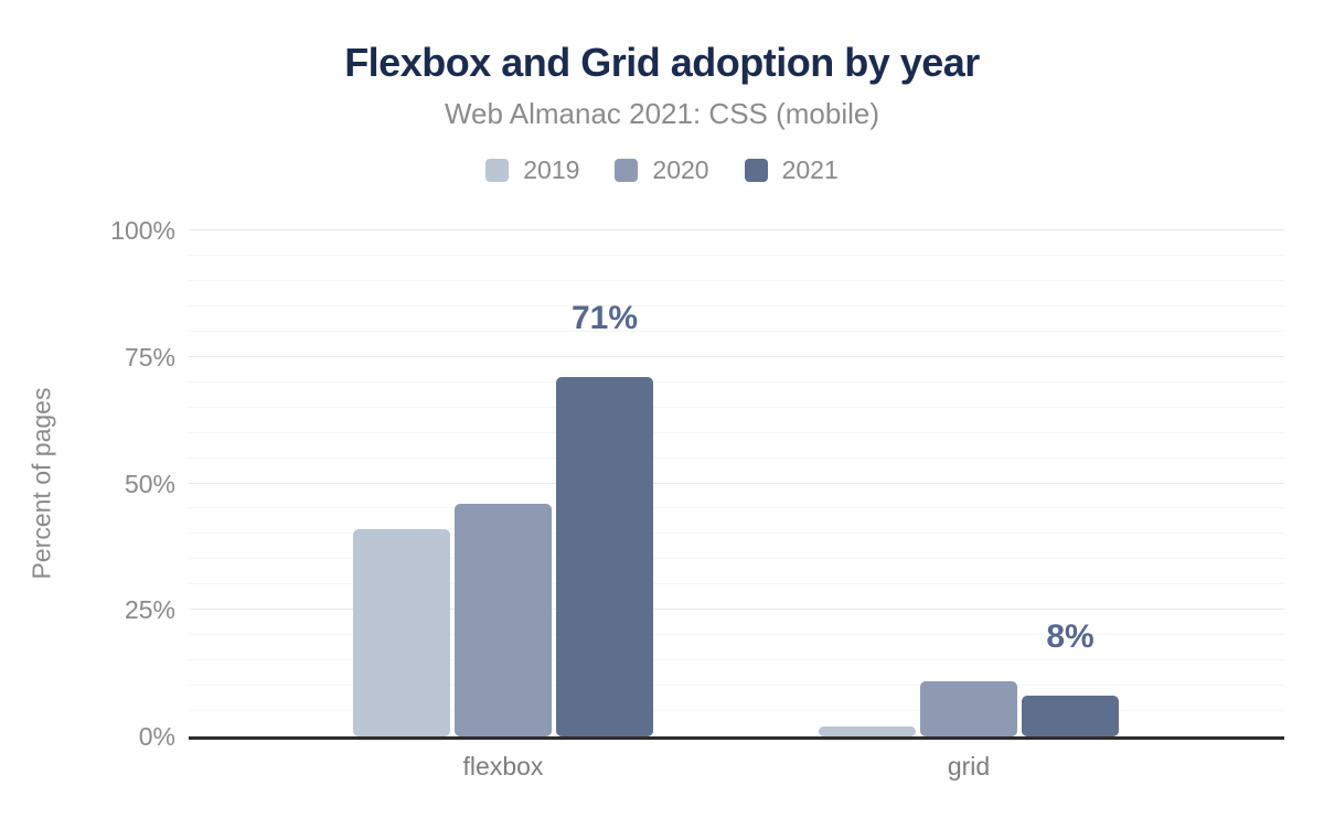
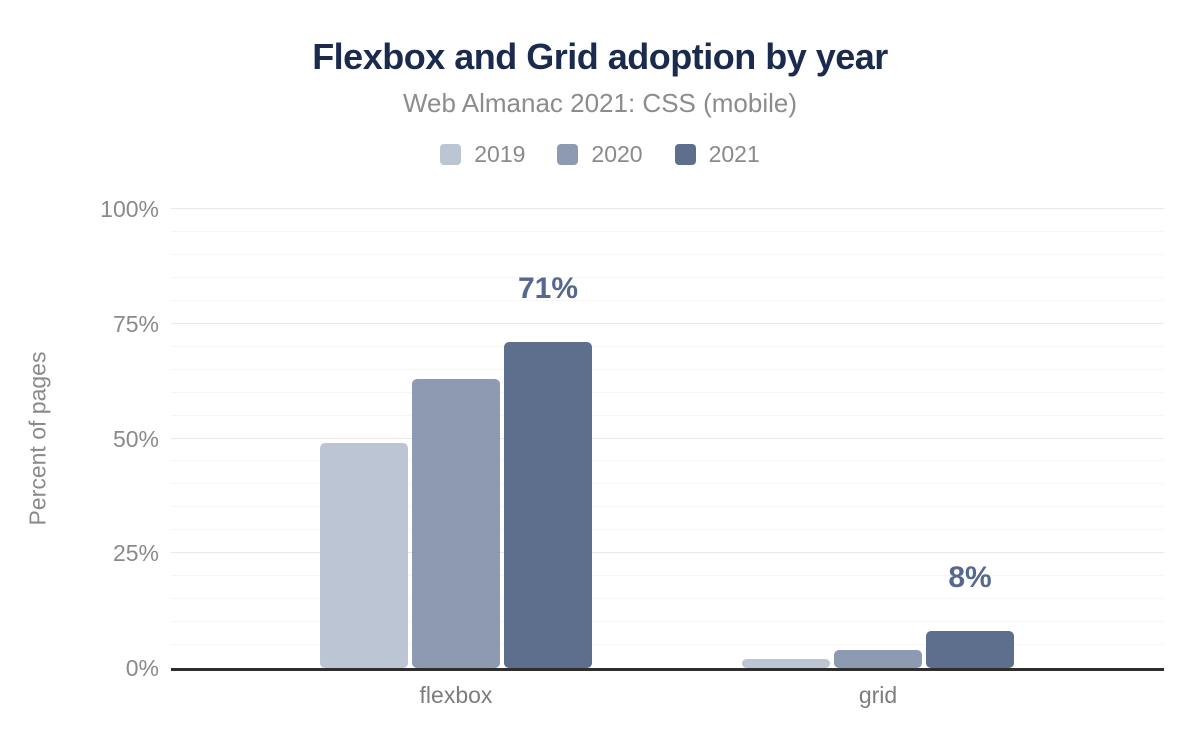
2019/flexbox: 41% -> 49%
2020/flexbox: 46% -> 63%
2020/grid: 11% -> 4%
